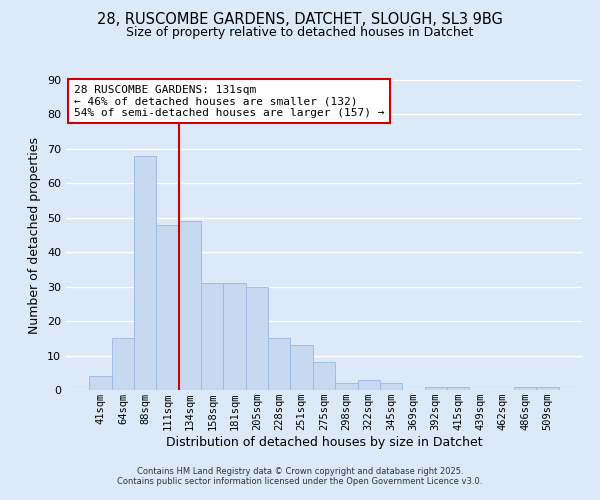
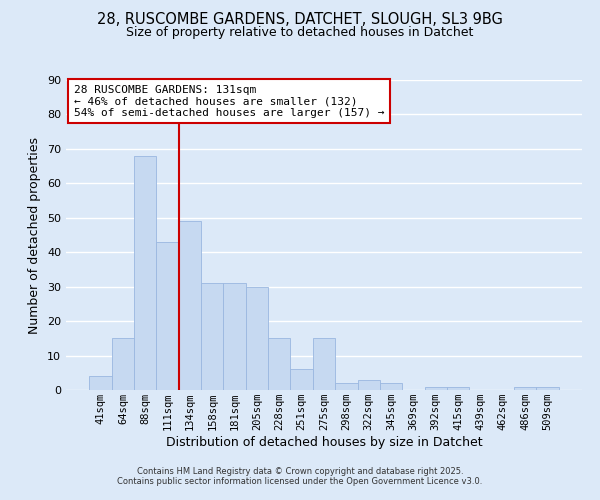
111sqm: 48 -> 43
251sqm: 13 -> 6
275sqm: 8 -> 15
